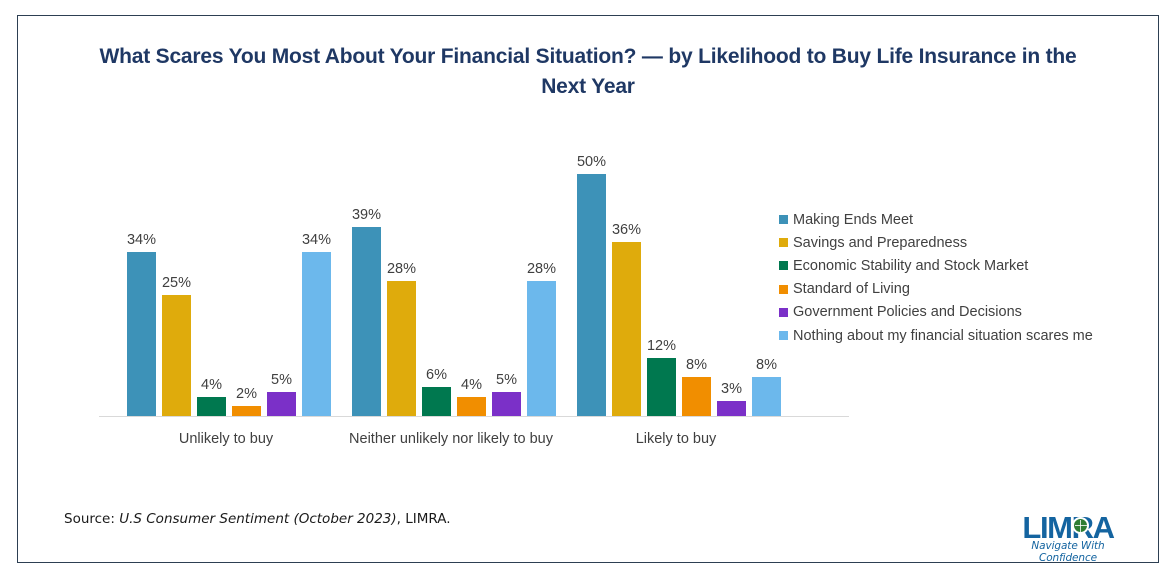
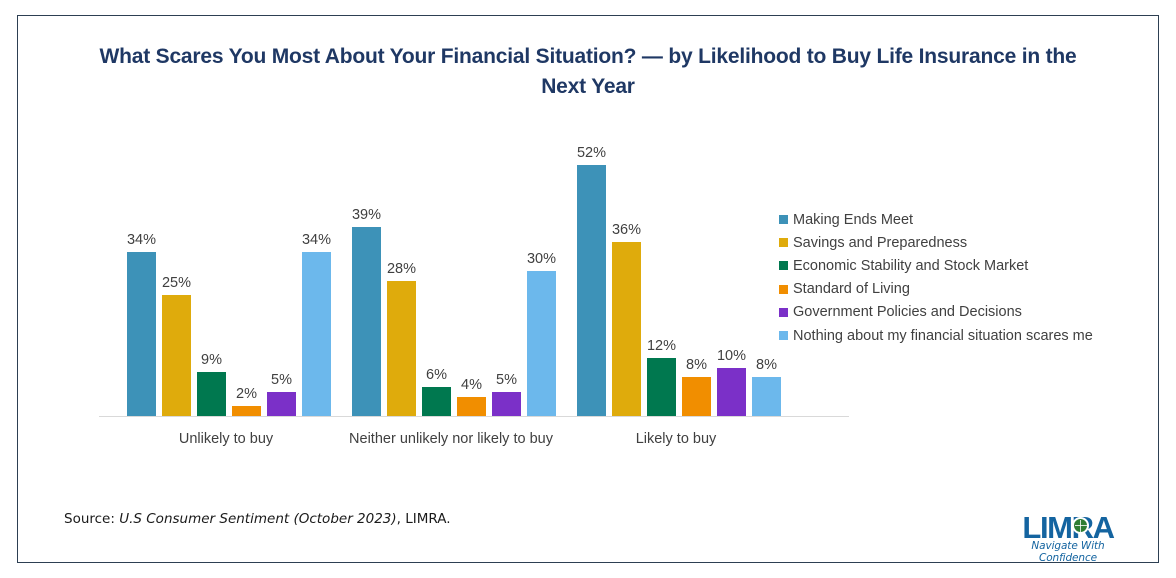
Economic Stability and Stock Market/Unlikely to buy: 4% -> 9%
Nothing about my financial situation scares me/Neither unlikely nor likely to buy: 28% -> 30%
Making Ends Meet/Likely to buy: 50% -> 52%
Government Policies and Decisions/Likely to buy: 3% -> 10%
